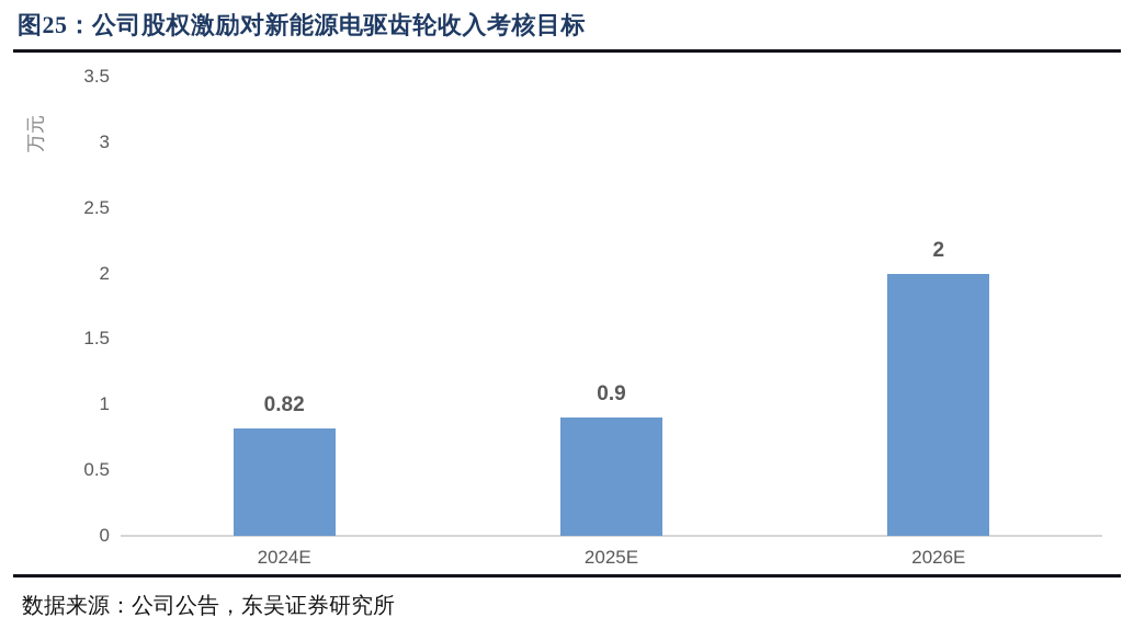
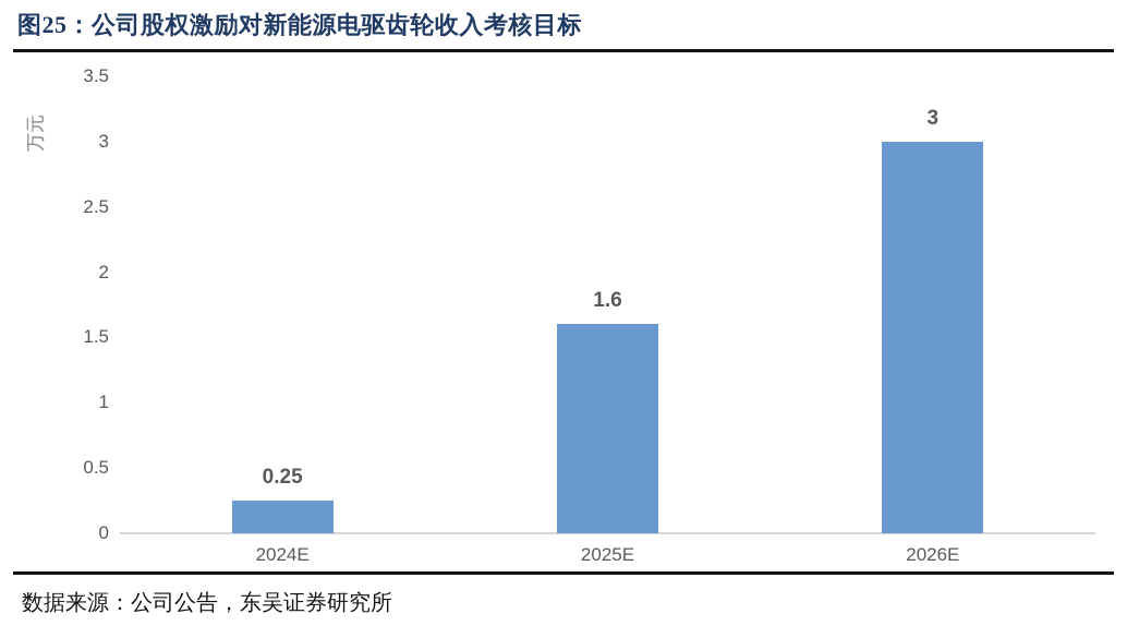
2024E: 0.82 -> 0.25
2025E: 0.9 -> 1.6
2026E: 2 -> 3
